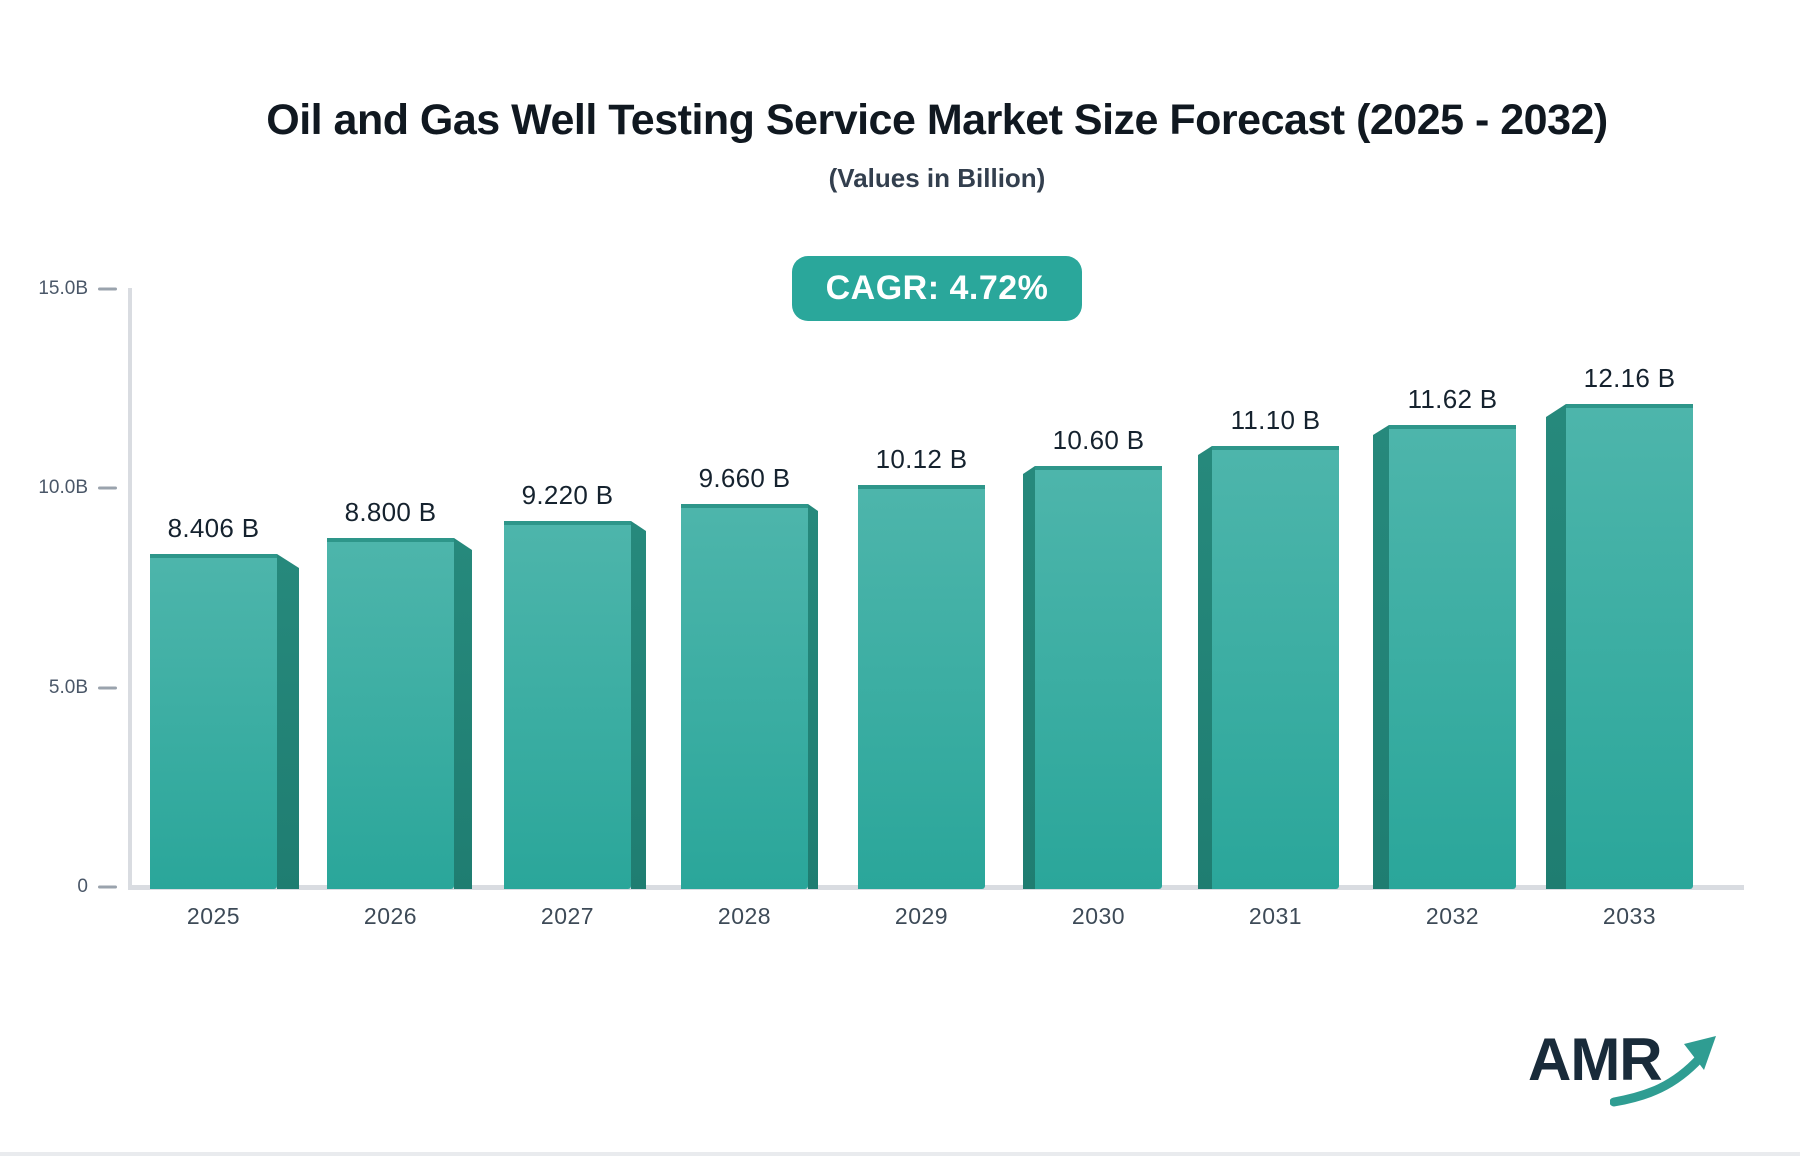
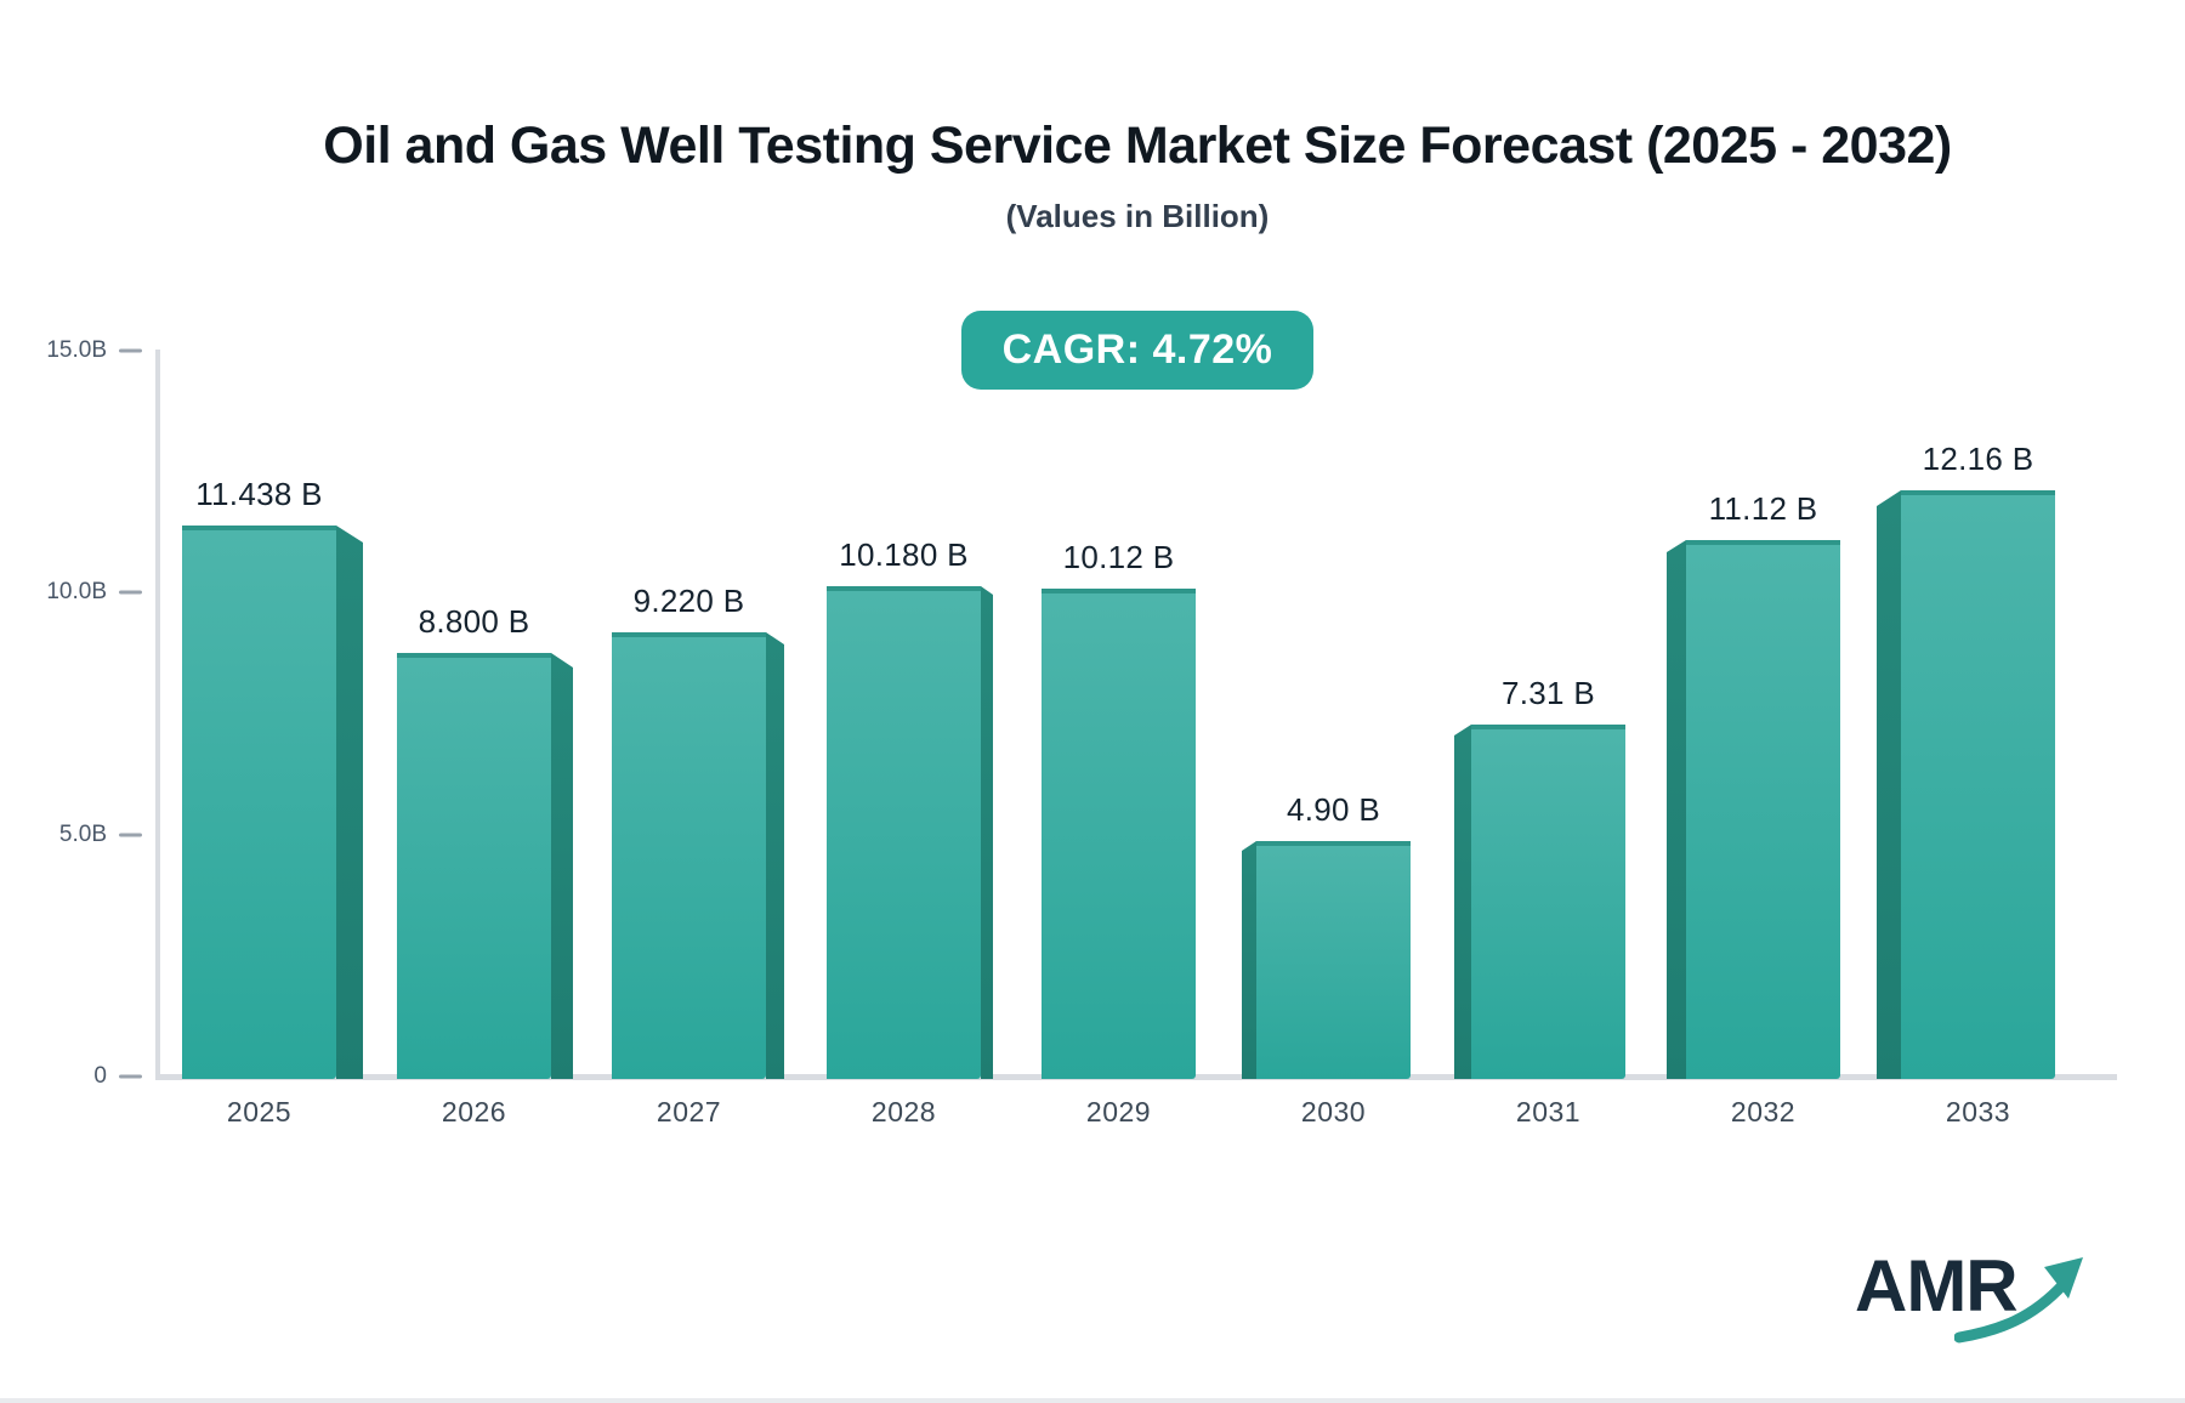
2025: 8.406 -> 11.438
2028: 9.660 -> 10.180
2030: 10.60 -> 4.90
2031: 11.10 -> 7.31
2032: 11.62 -> 11.12
